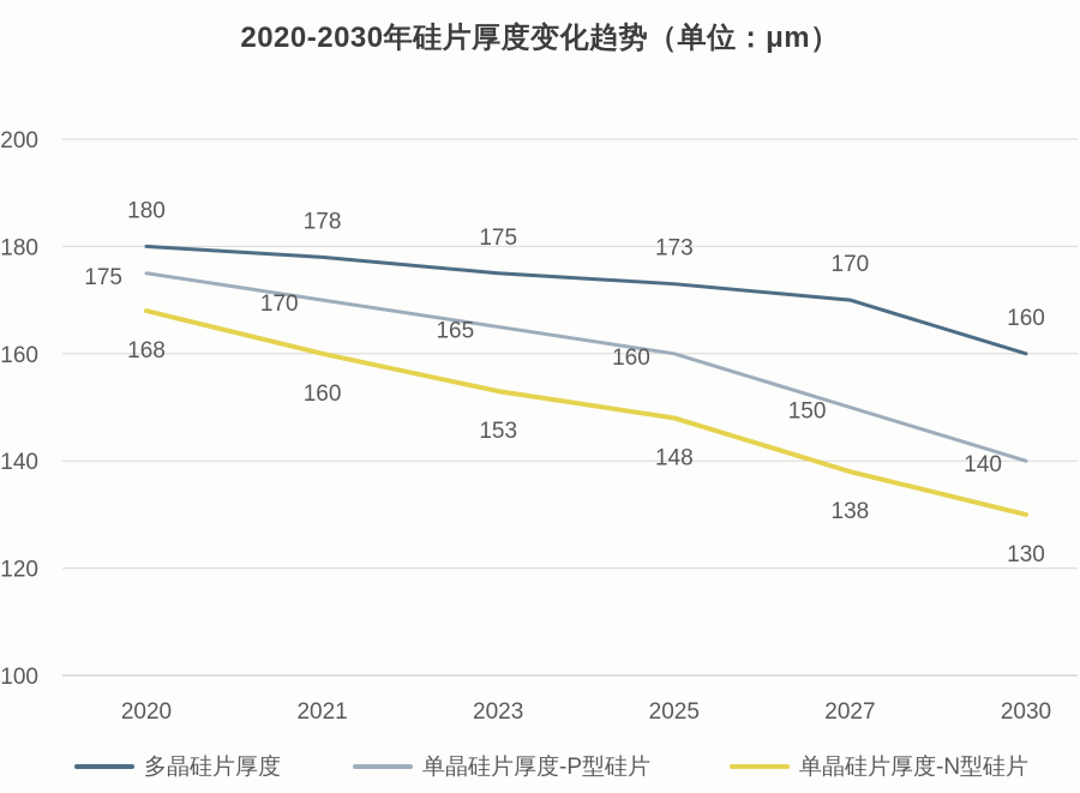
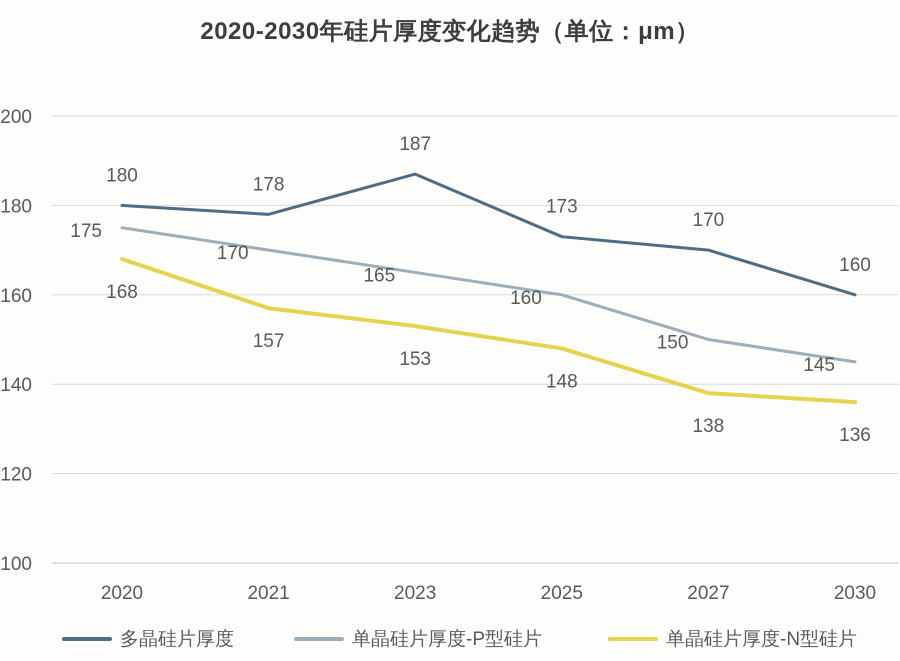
单晶硅片厚度-N型硅片/2021: 160 -> 157
多晶硅片厚度/2023: 175 -> 187
单晶硅片厚度-P型硅片/2030: 140 -> 145
单晶硅片厚度-N型硅片/2030: 130 -> 136
